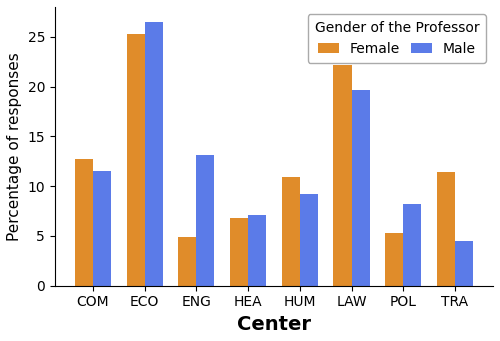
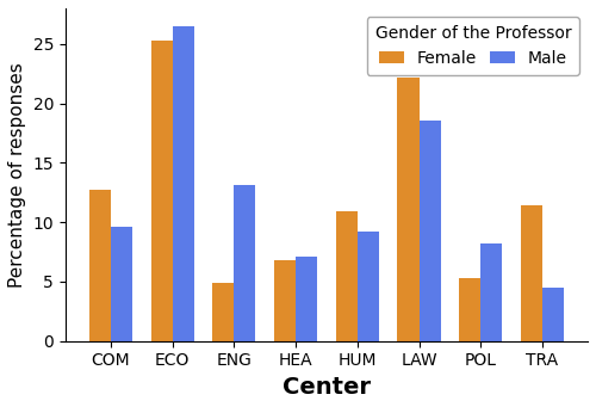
Male/COM: 11.5 -> 9.6
Male/LAW: 19.7 -> 18.6
